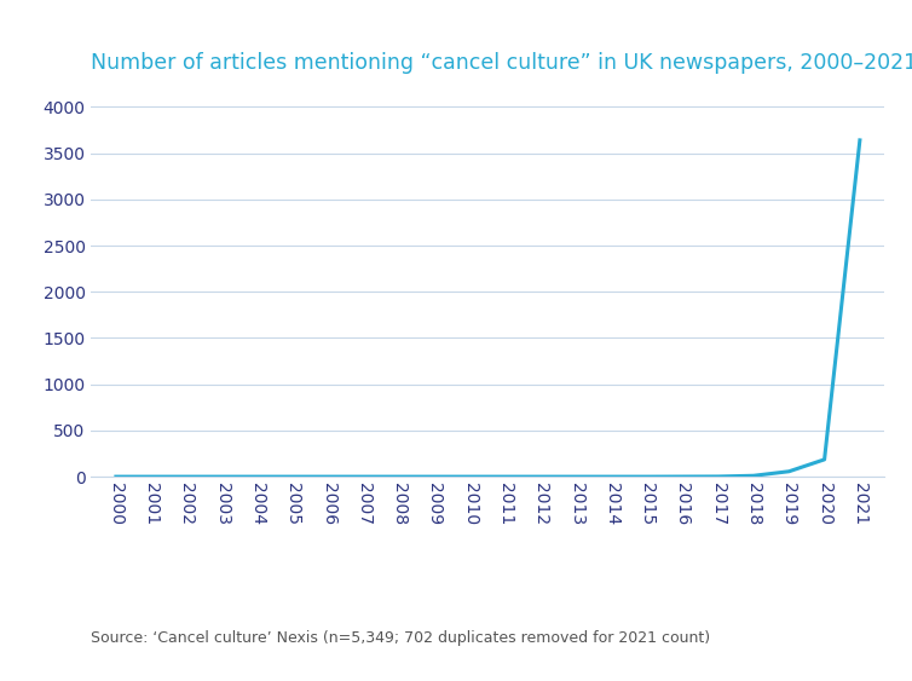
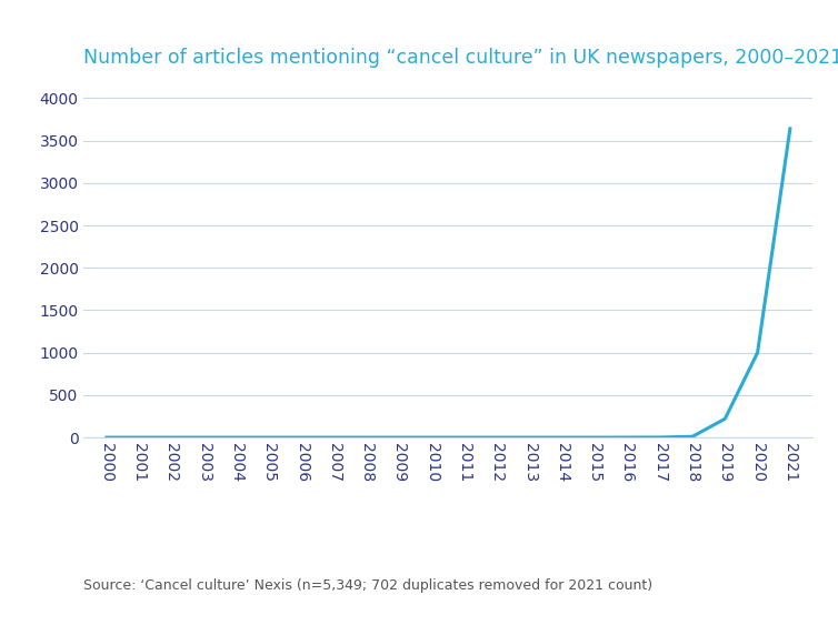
2019: 60 -> 220
2020: 190 -> 1000
